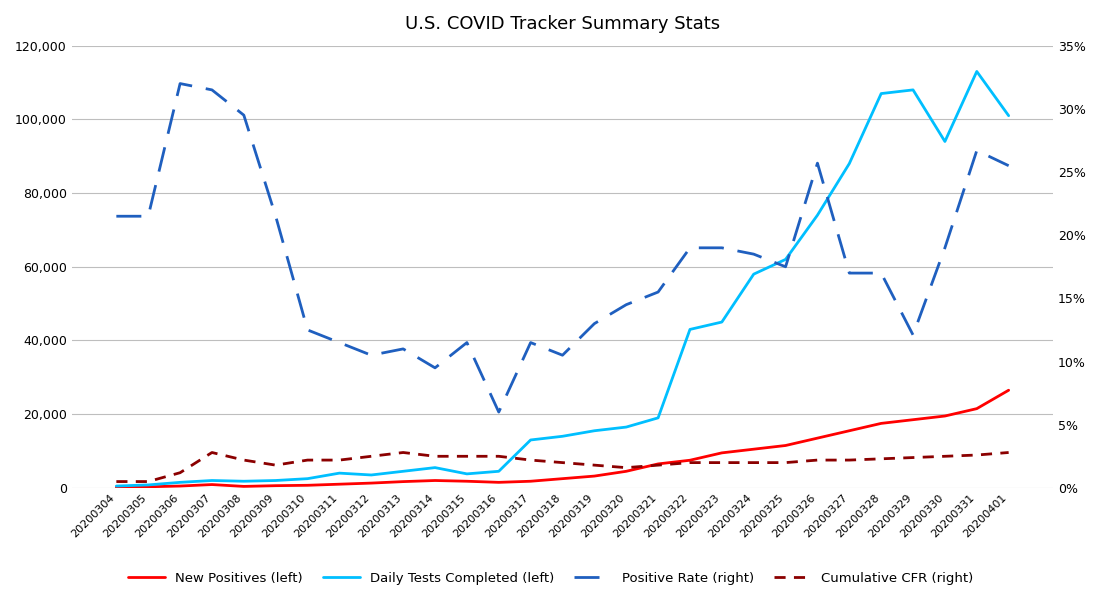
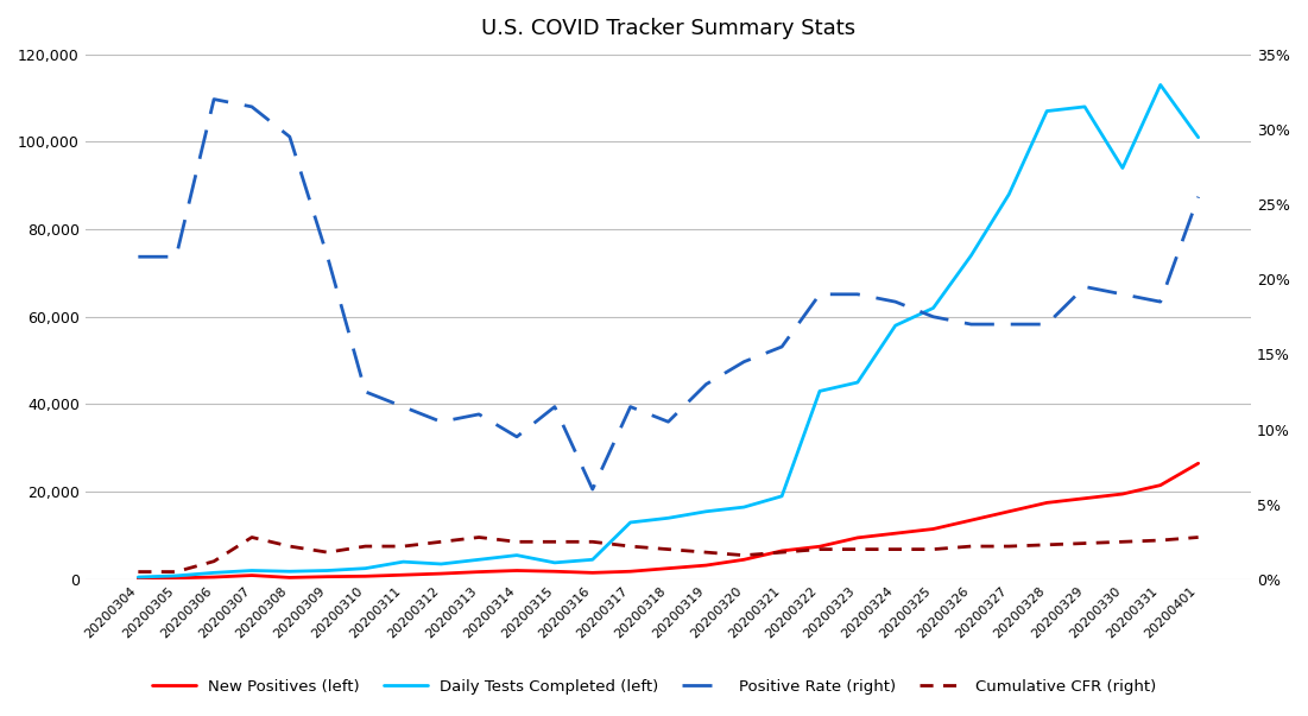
Positive Rate (right)/20200326: 25.7% -> 17.0%
Positive Rate (right)/20200329: 12.1% -> 19.5%
Positive Rate (right)/20200331: 26.7% -> 18.5%
